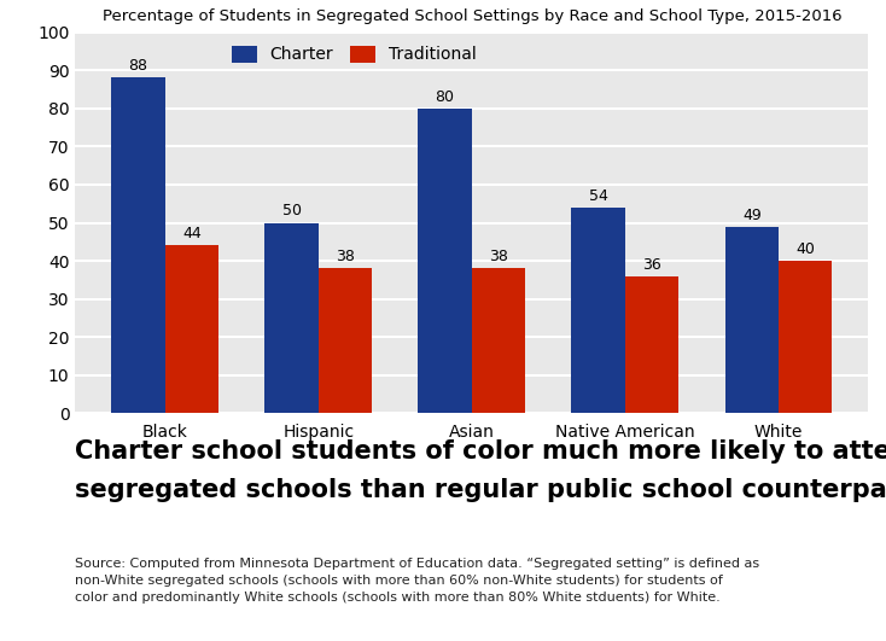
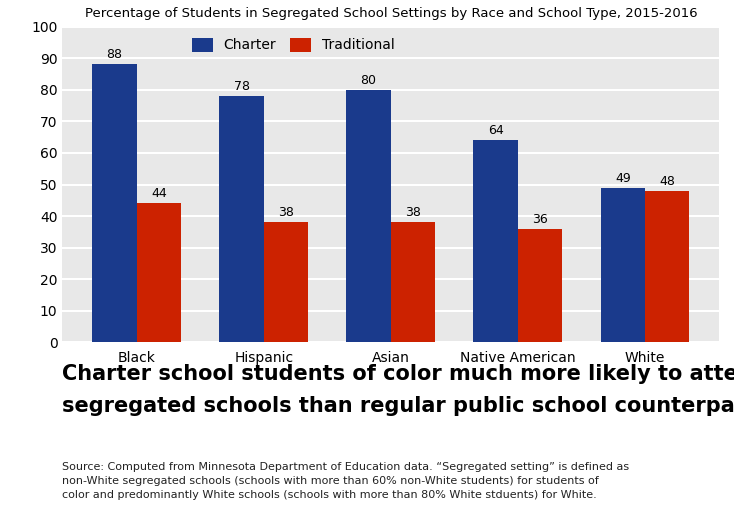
Charter/Hispanic: 50 -> 78
Charter/Native American: 54 -> 64
Traditional/White: 40 -> 48
